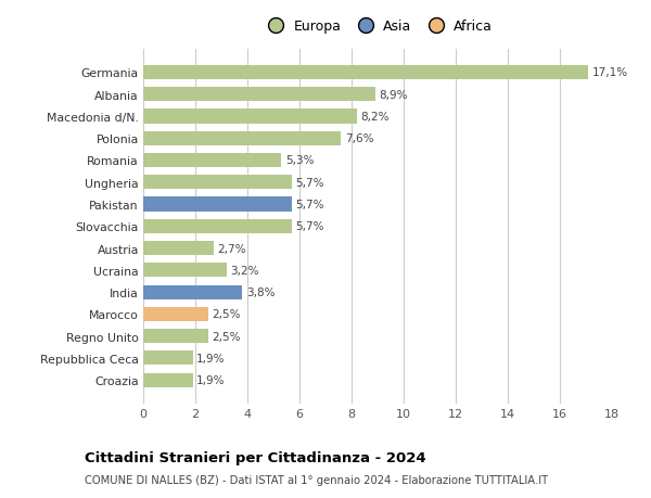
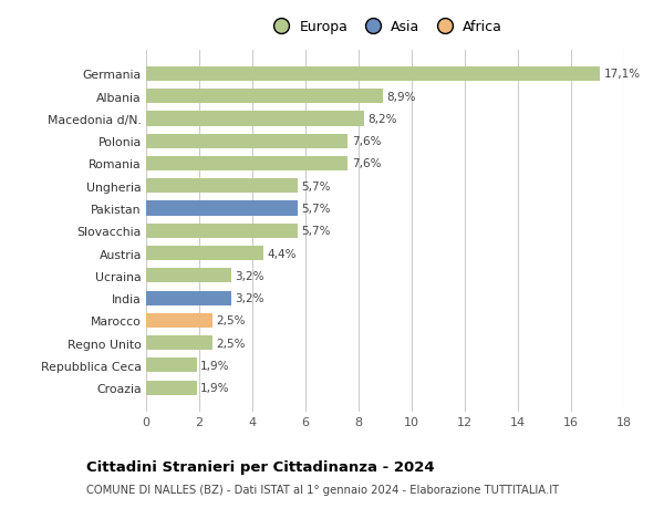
Romania: 5,3% -> 7,6%
Austria: 2,7% -> 4,4%
India: 3,8% -> 3,2%
